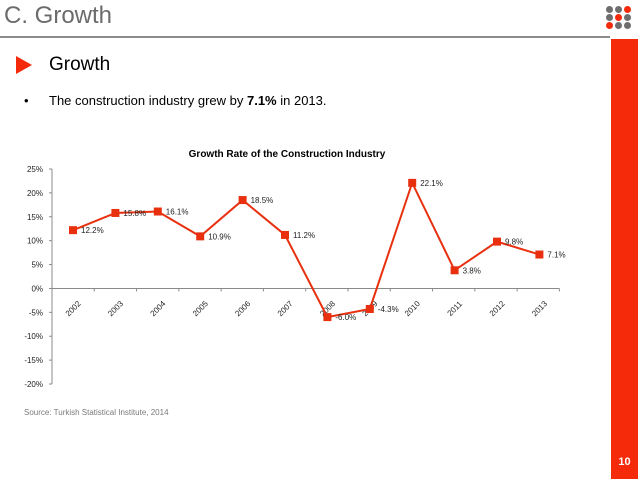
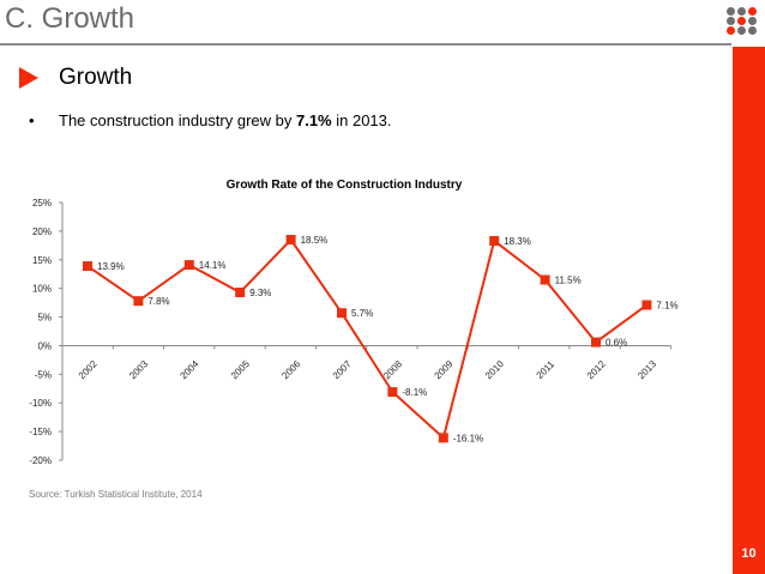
2002: 12.2% -> 13.9%
2003: 15.8% -> 7.8%
2004: 16.1% -> 14.1%
2005: 10.9% -> 9.3%
2007: 11.2% -> 5.7%
2008: -6.0% -> -8.1%
2009: -4.3% -> -16.1%
2010: 22.1% -> 18.3%
2011: 3.8% -> 11.5%
2012: 9.8% -> 0.6%
